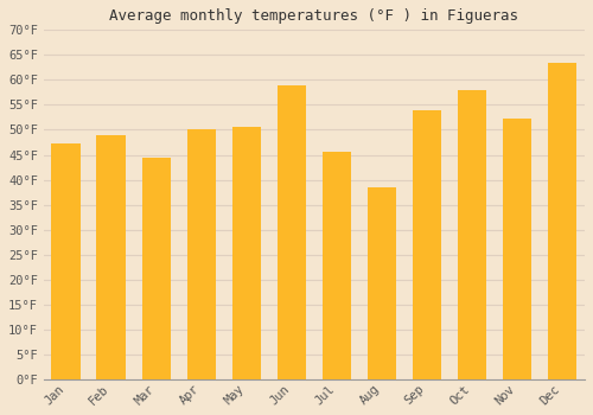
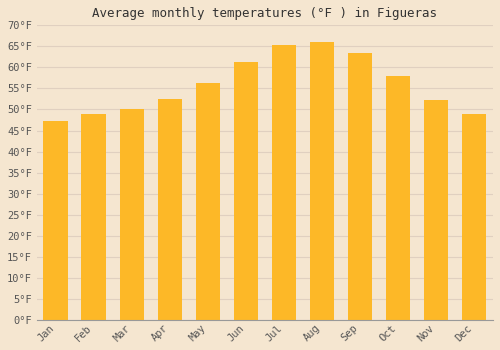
Mar: 44.5°F -> 50.2°F
Apr: 50.0°F -> 52.5°F
May: 50.5°F -> 56.3°F
Jun: 59.0°F -> 61.2°F
Jul: 45.5°F -> 65.3°F
Aug: 38.5°F -> 66.0°F
Sep: 54.0°F -> 63.5°F
Dec: 63.5°F -> 49.0°F
